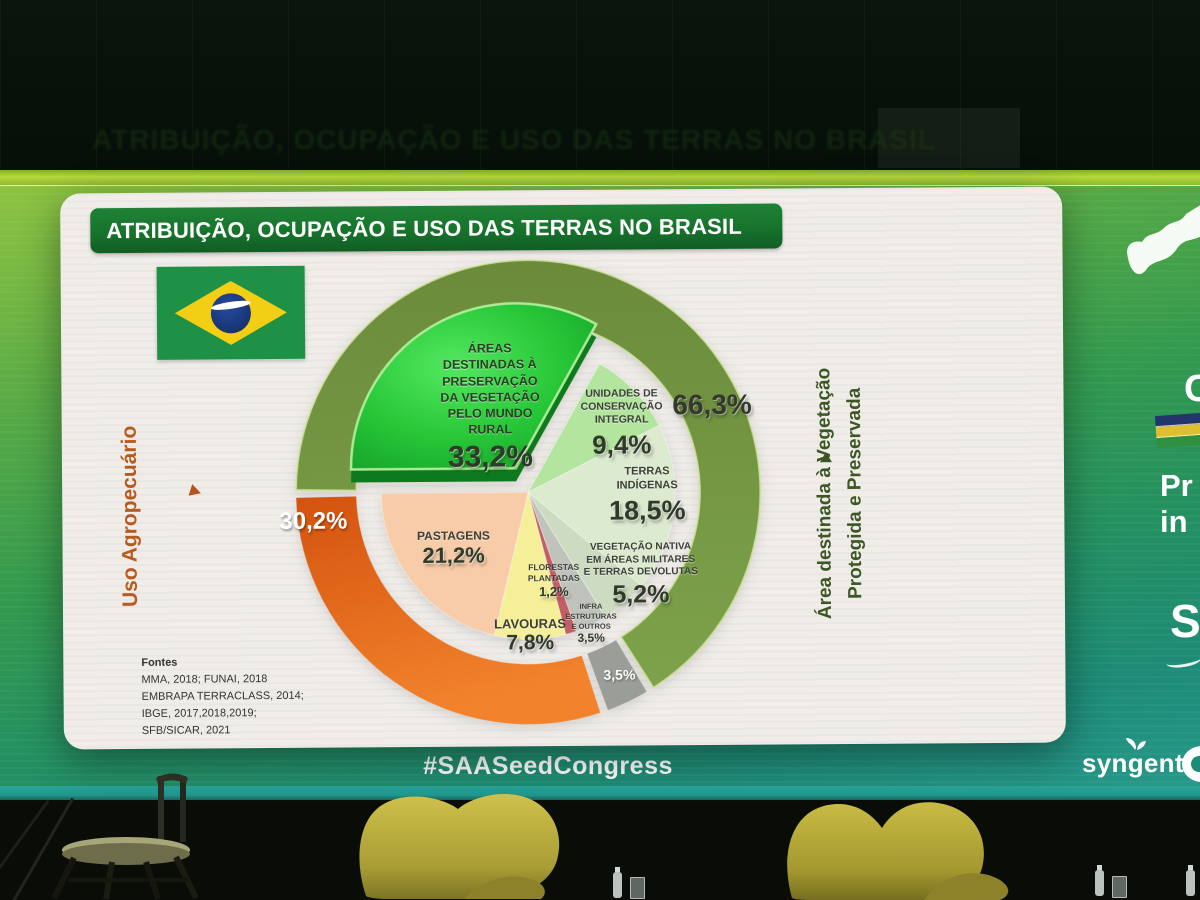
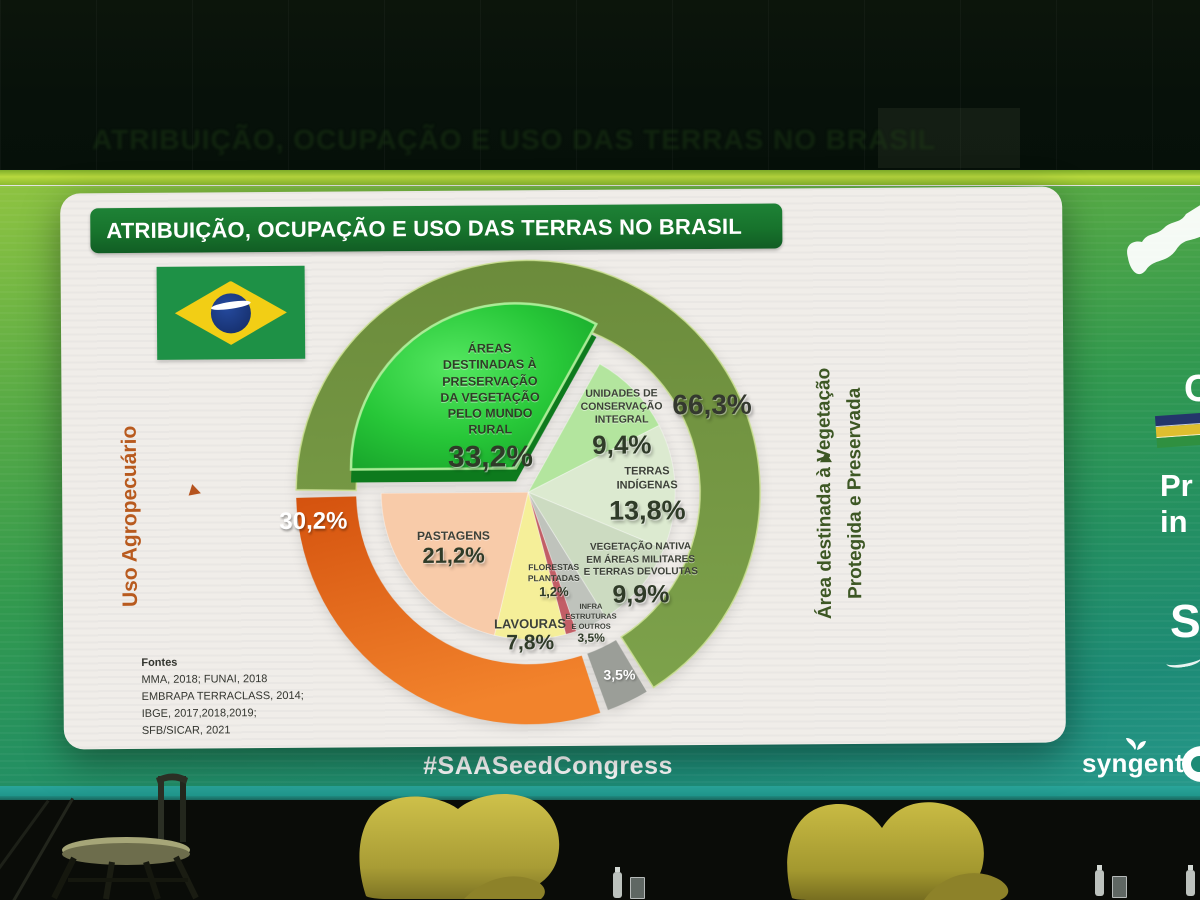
TERRAS INDÍGENAS: 18,5% -> 13,8%
VEGETAÇÃO NATIVA EM ÁREAS MILITARES E TERRAS DEVOLUTAS: 5,2% -> 9,9%
